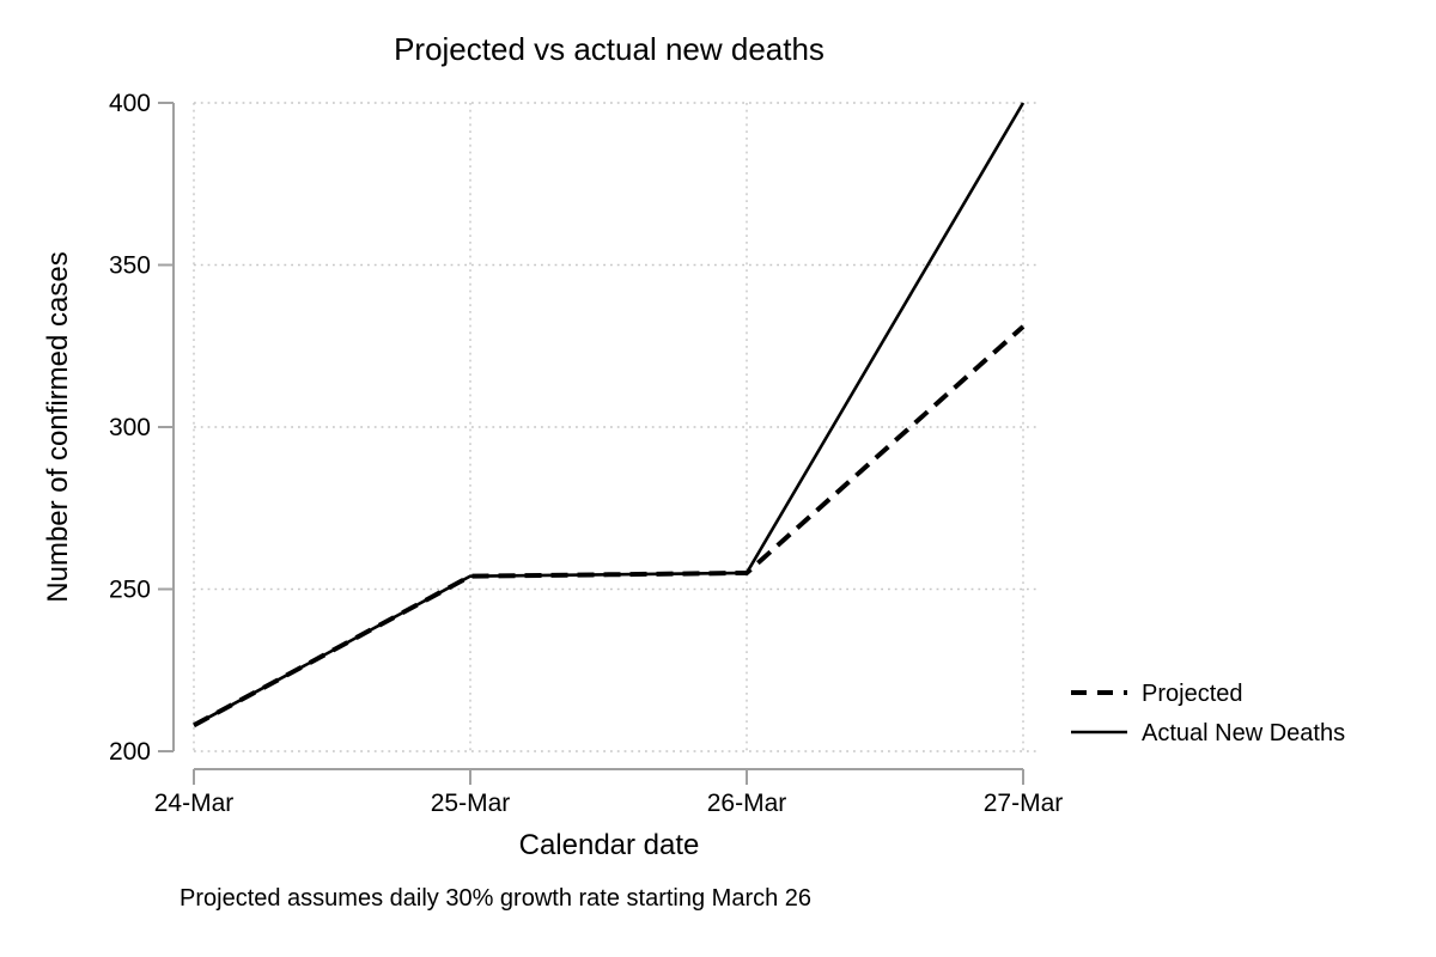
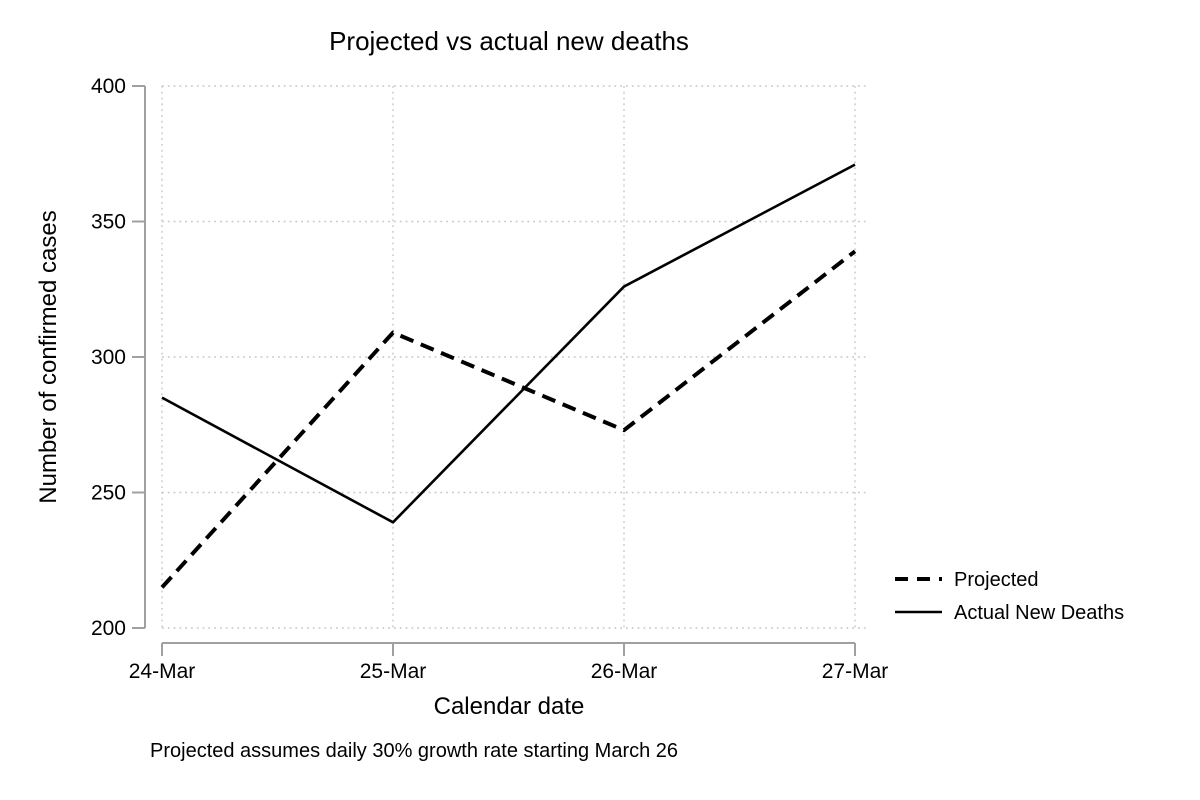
Actual New Deaths/24-Mar: 208 -> 285
Projected/24-Mar: 208 -> 215
Actual New Deaths/25-Mar: 254 -> 239
Projected/25-Mar: 254 -> 309
Actual New Deaths/26-Mar: 255 -> 326
Projected/26-Mar: 255 -> 273
Actual New Deaths/27-Mar: 400 -> 371
Projected/27-Mar: 331 -> 339
